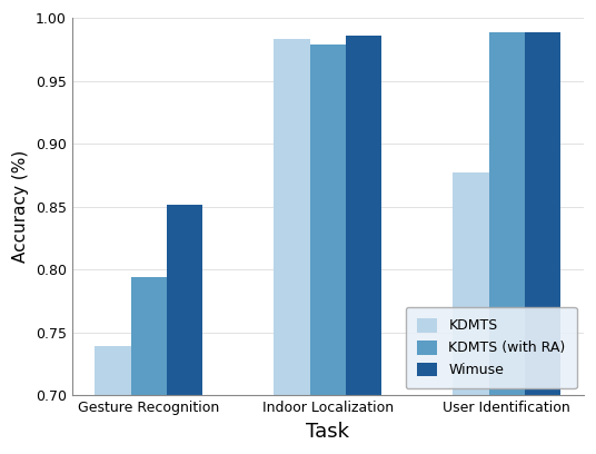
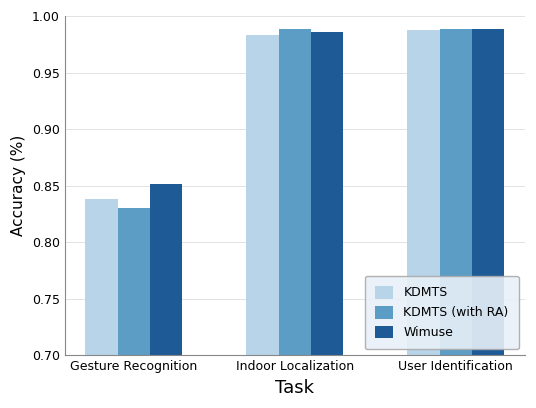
KDMTS/Gesture Recognition: 0.739 -> 0.838
KDMTS (with RA)/Gesture Recognition: 0.794 -> 0.830
KDMTS (with RA)/Indoor Localization: 0.979 -> 0.989
KDMTS/User Identification: 0.877 -> 0.988
